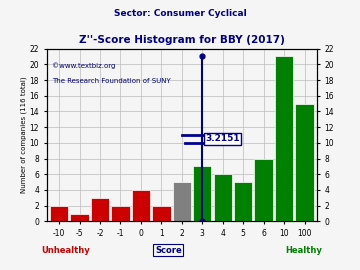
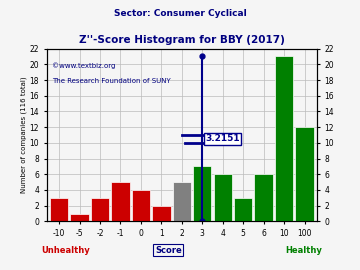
-10: 2 -> 3
-1: 2 -> 5
5: 5 -> 3
6: 8 -> 6
100: 15 -> 12
